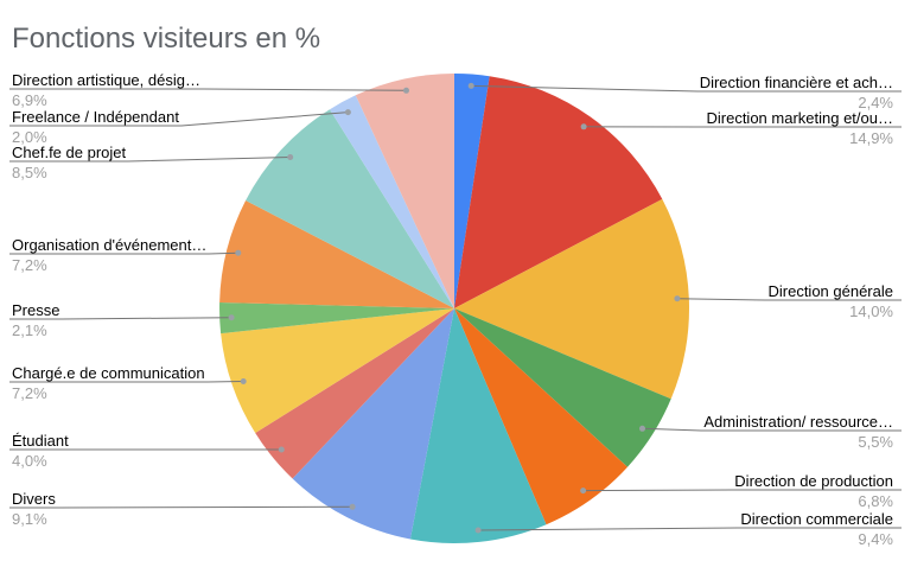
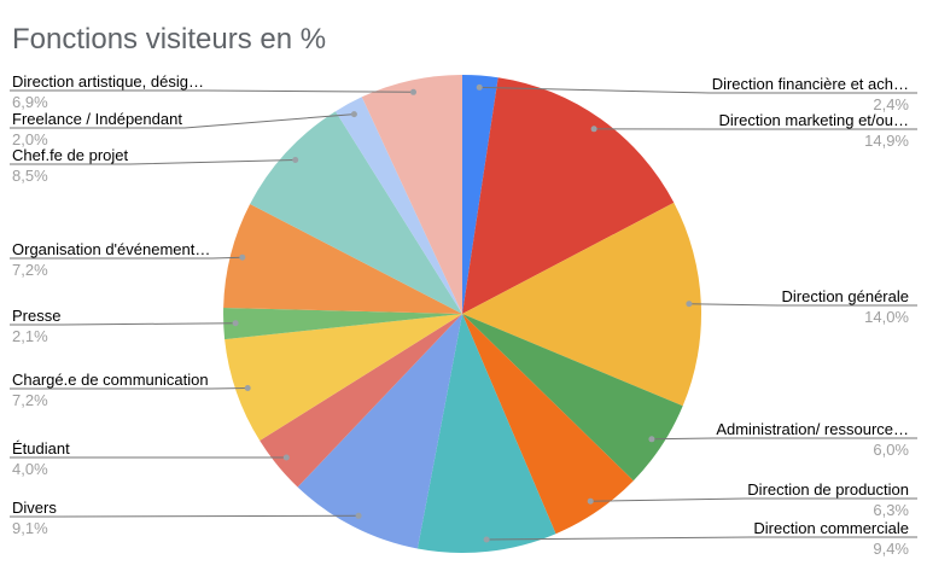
Administration/ ressource…: 5,5% -> 6,0%
Direction de production: 6,8% -> 6,3%
